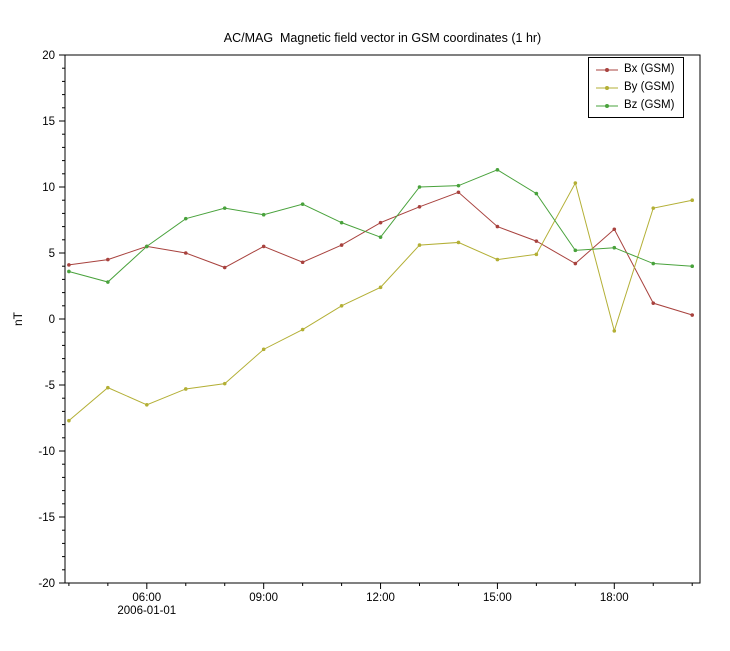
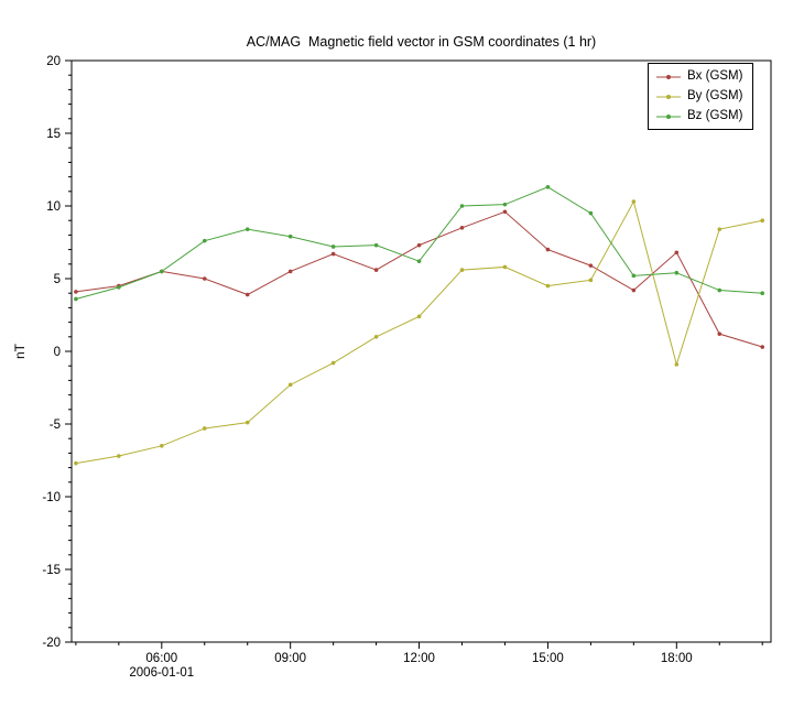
By (GSM)/5: -5.2 -> -7.2
Bz (GSM)/5: 2.8 -> 4.4
Bx (GSM)/10: 4.3 -> 6.7
Bz (GSM)/10: 8.7 -> 7.2
